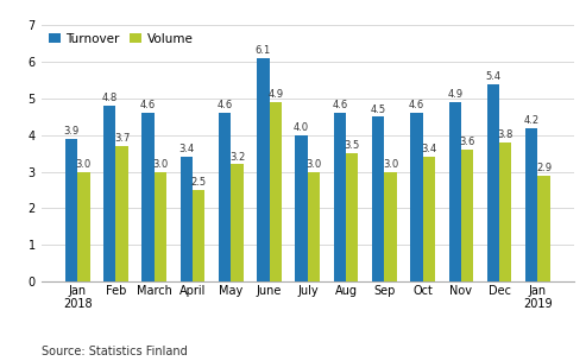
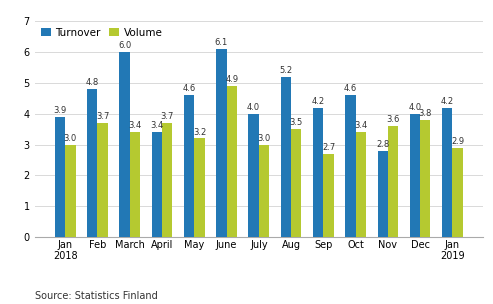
Turnover/March: 4.6 -> 6.0
Volume/March: 3.0 -> 3.4
Volume/April: 2.5 -> 3.7
Turnover/Aug: 4.6 -> 5.2
Turnover/Sep: 4.5 -> 4.2
Volume/Sep: 3.0 -> 2.7
Turnover/Nov: 4.9 -> 2.8
Turnover/Dec: 5.4 -> 4.0
